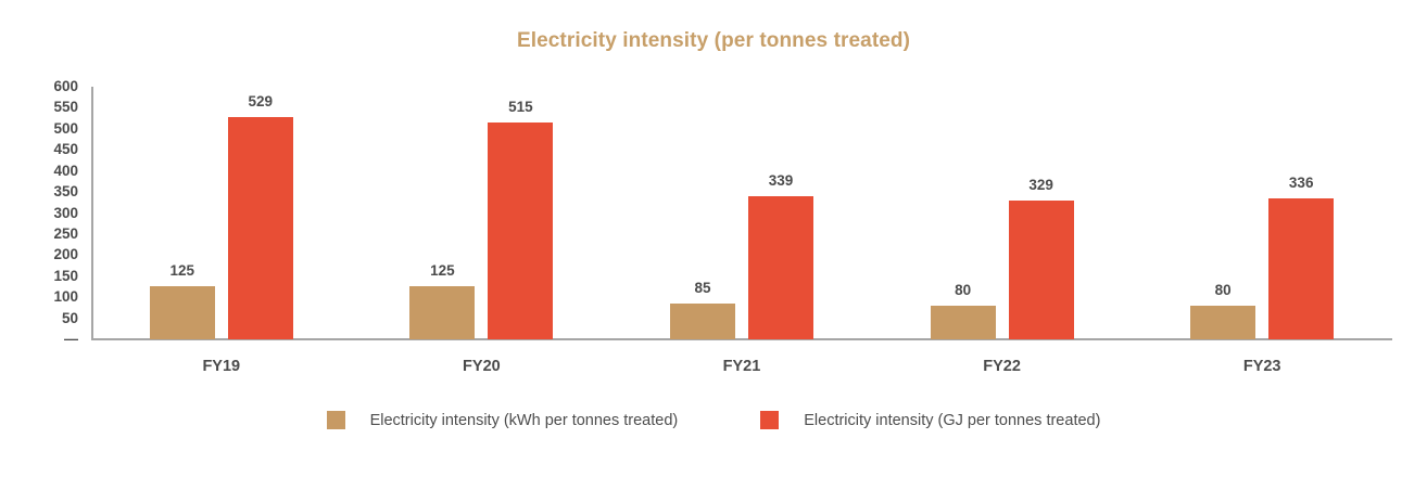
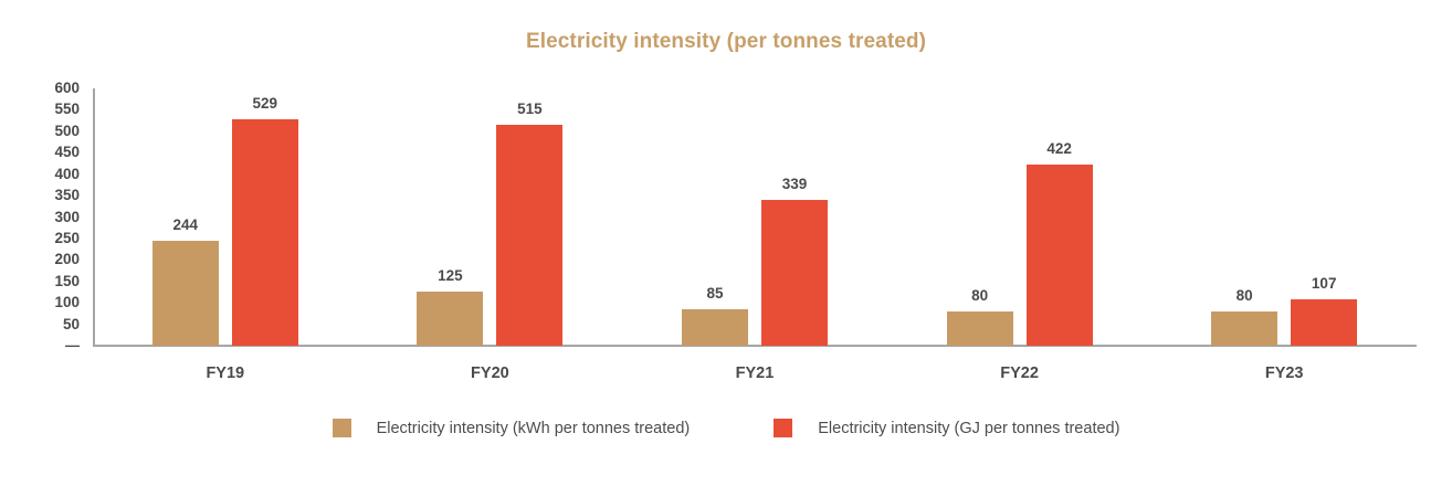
Electricity intensity (kWh per tonnes treated)/FY19: 125 -> 244
Electricity intensity (GJ per tonnes treated)/FY22: 329 -> 422
Electricity intensity (GJ per tonnes treated)/FY23: 336 -> 107
